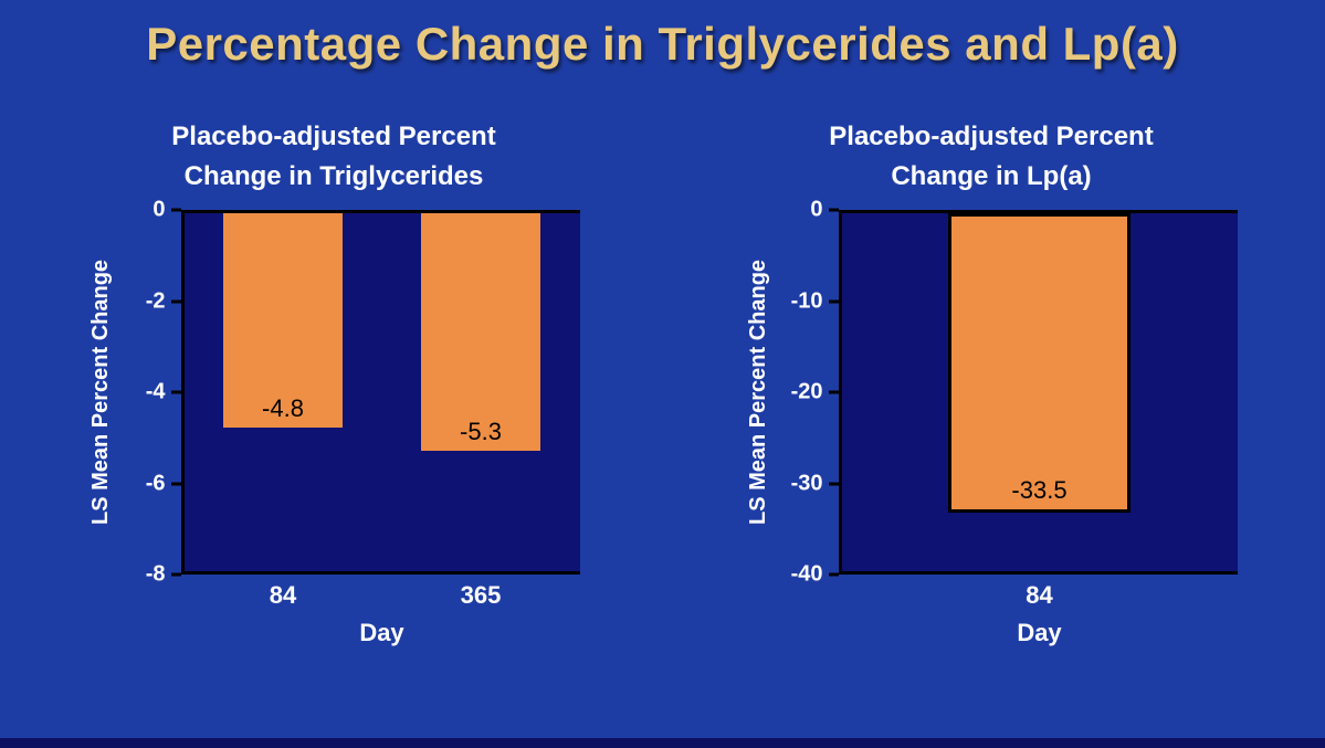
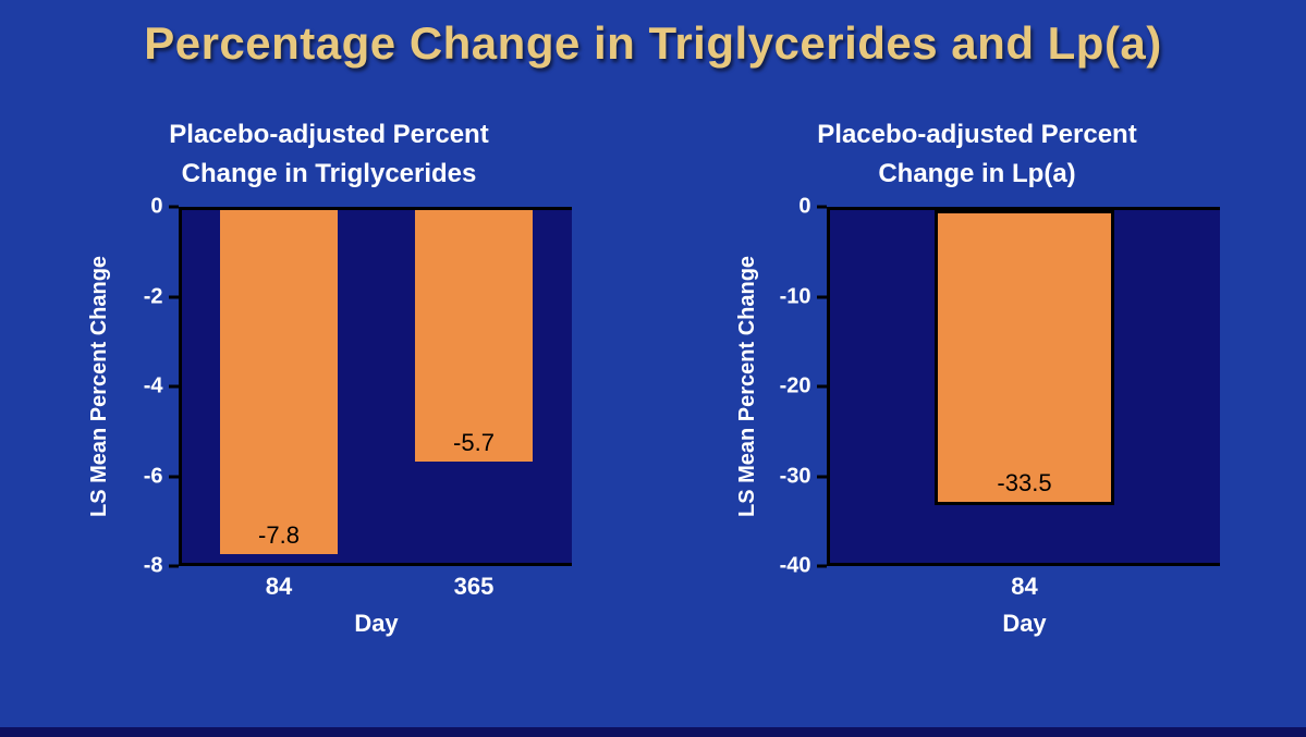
Placebo-adjusted Percent Change in Triglycerides/84: -4.8 -> -7.8
Placebo-adjusted Percent Change in Triglycerides/365: -5.3 -> -5.7
